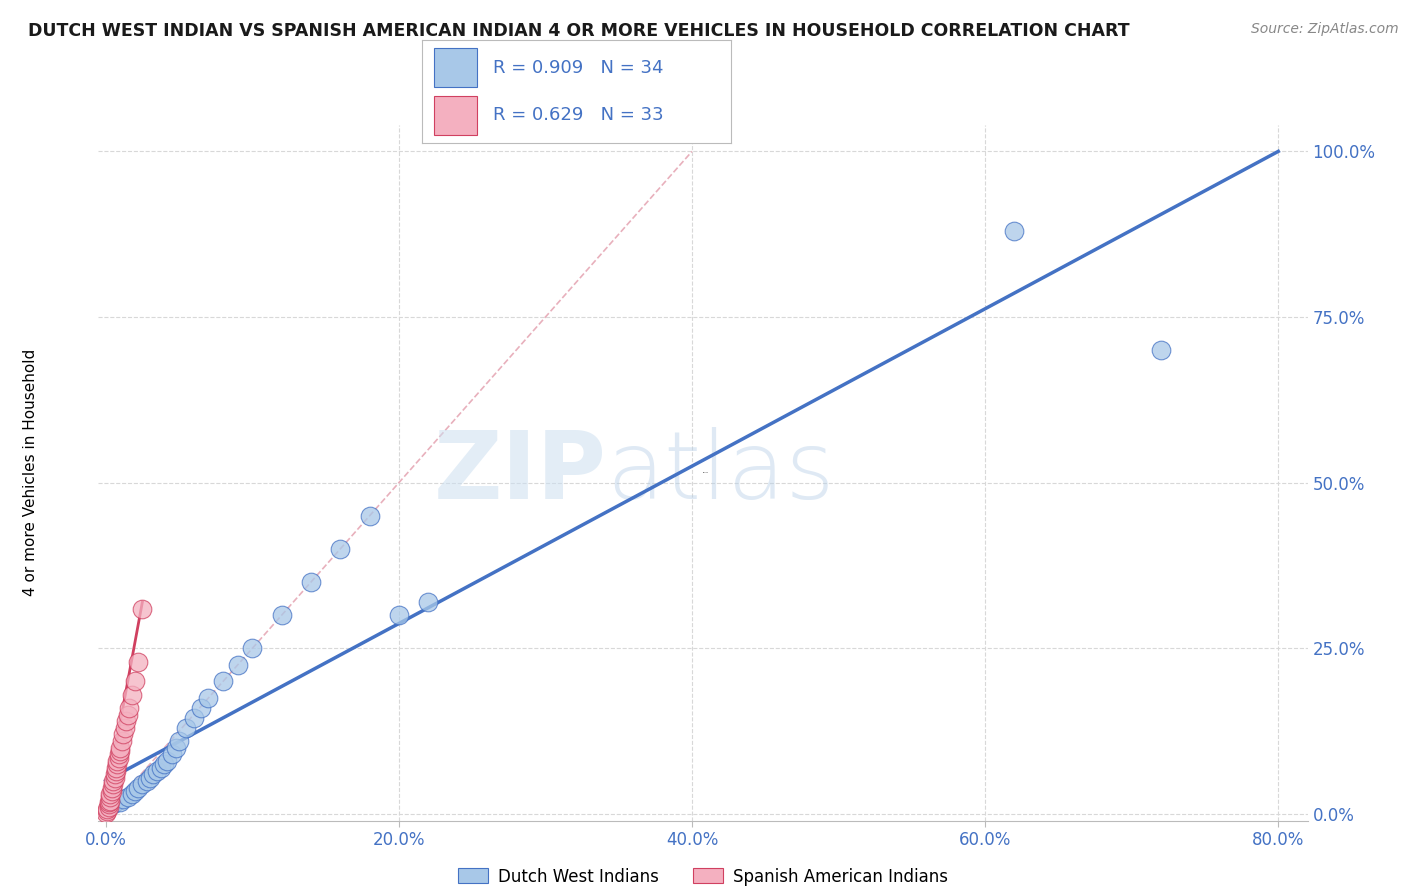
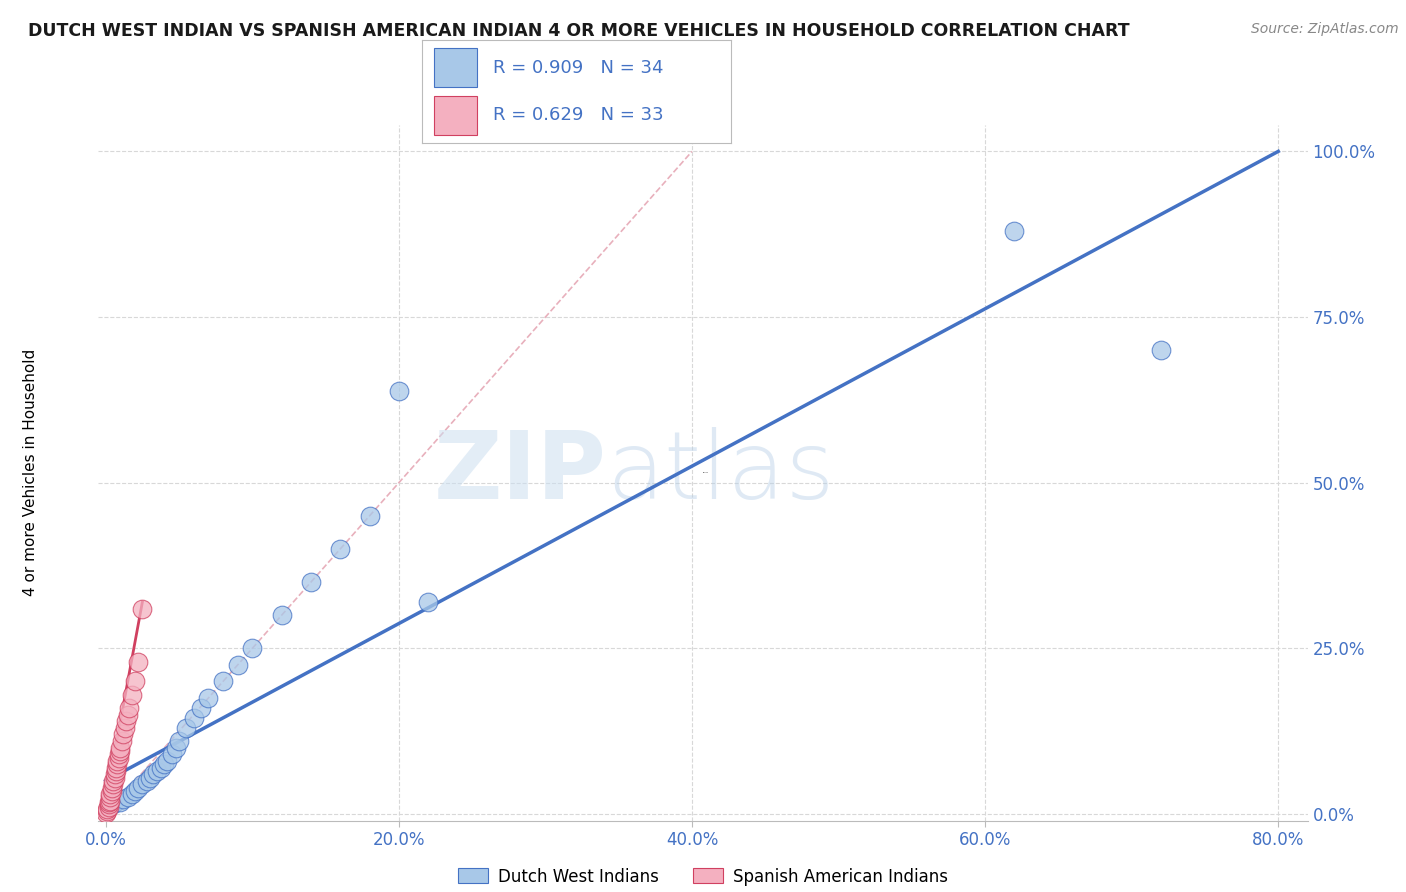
Dutch West Indians/20.0%: 30.0% -> 63.8%
